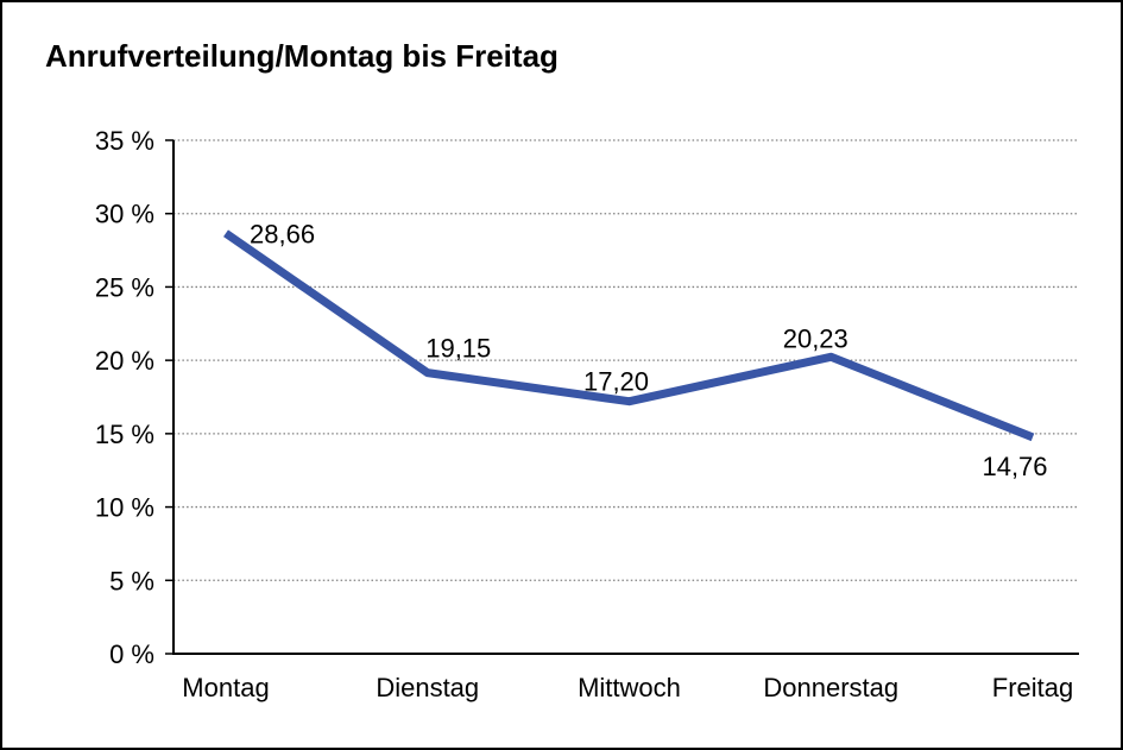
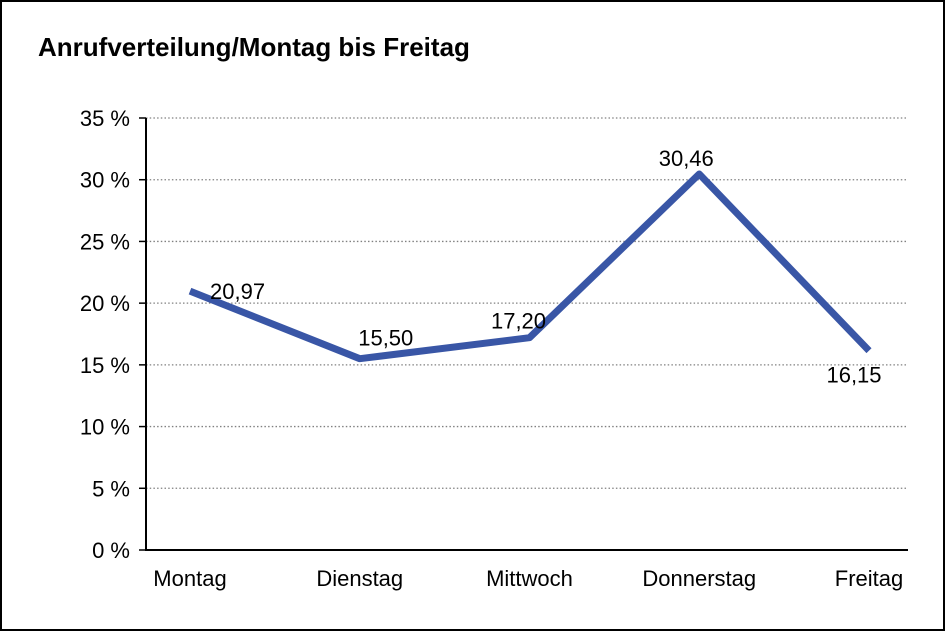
Montag: 28,66 -> 20,97
Dienstag: 19,15 -> 15,50
Donnerstag: 20,23 -> 30,46
Freitag: 14,76 -> 16,15
